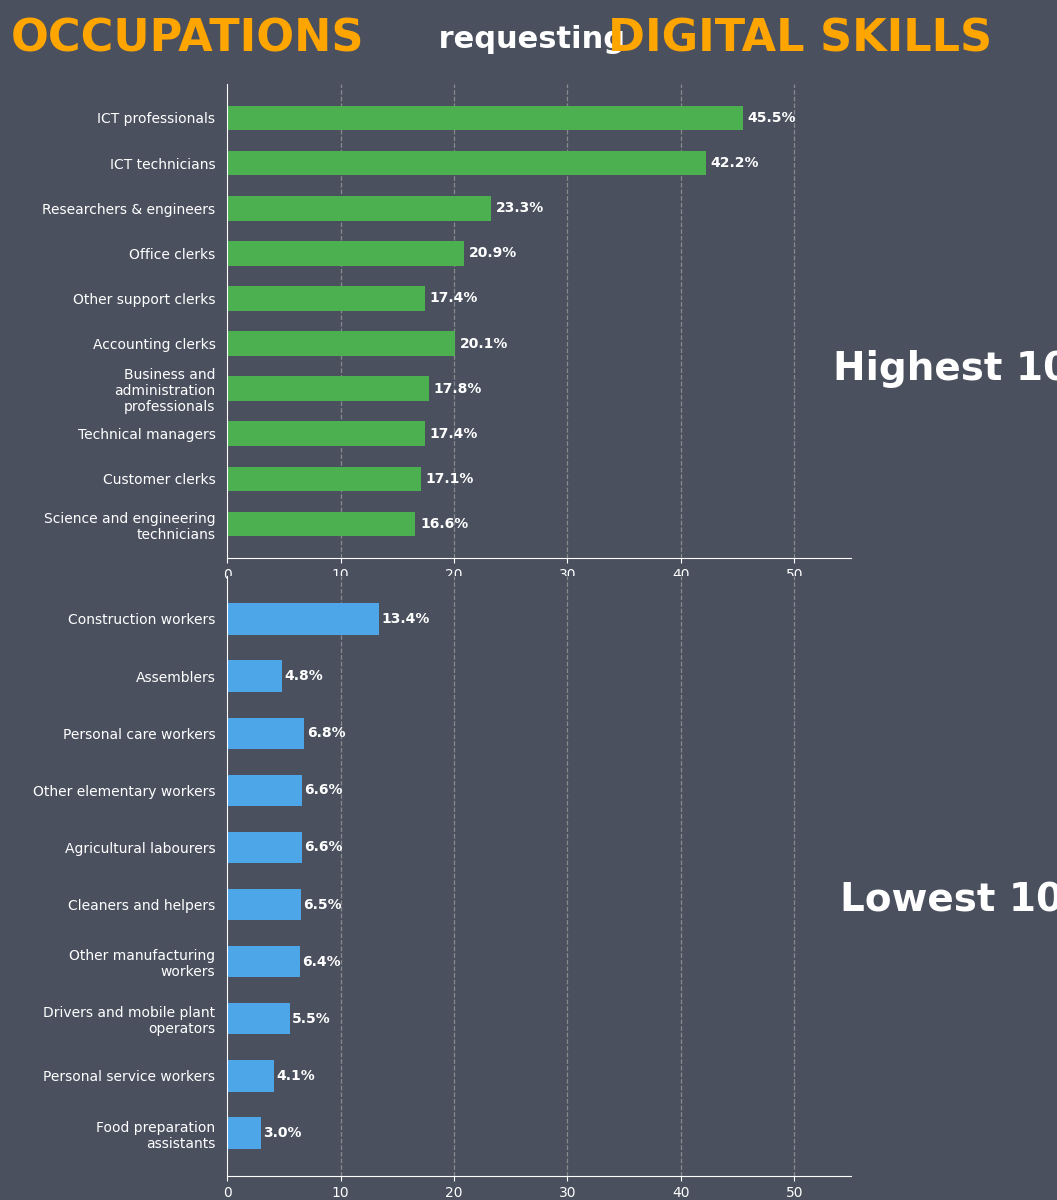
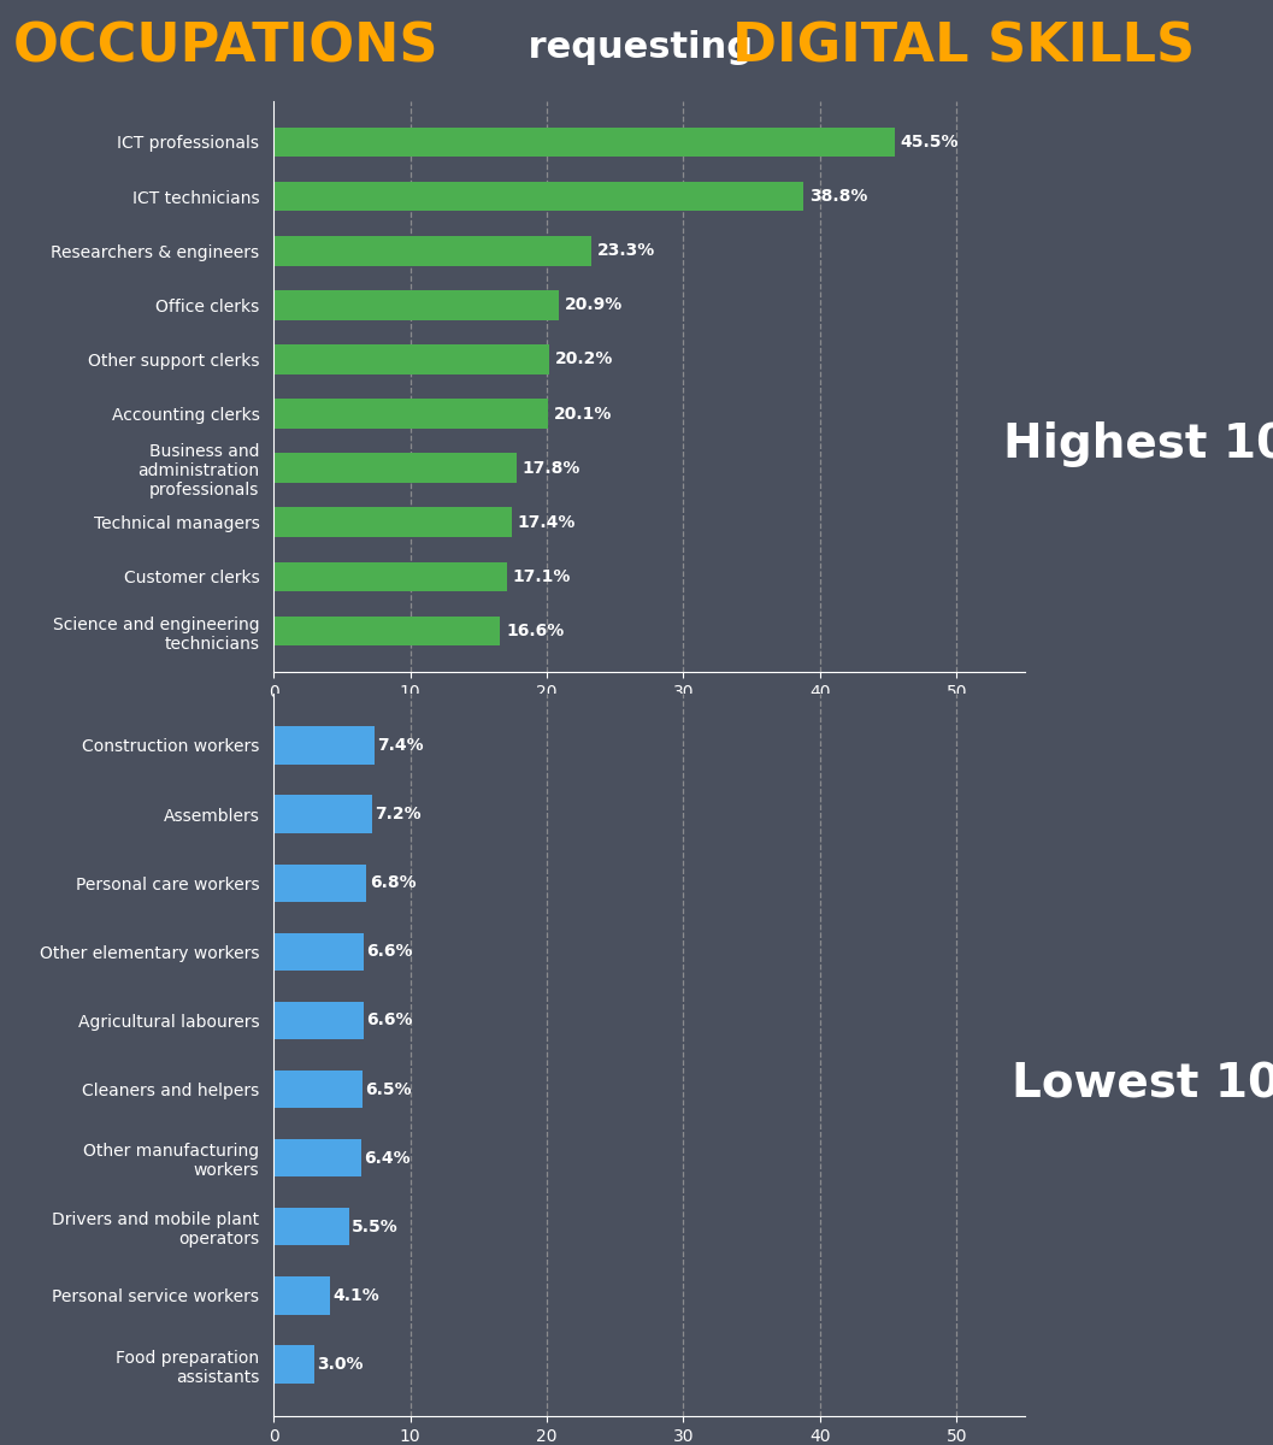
ICT technicians: 42.2% -> 38.8%
Other support clerks: 17.4% -> 20.2%
Construction workers: 13.4% -> 7.4%
Assemblers: 4.8% -> 7.2%
